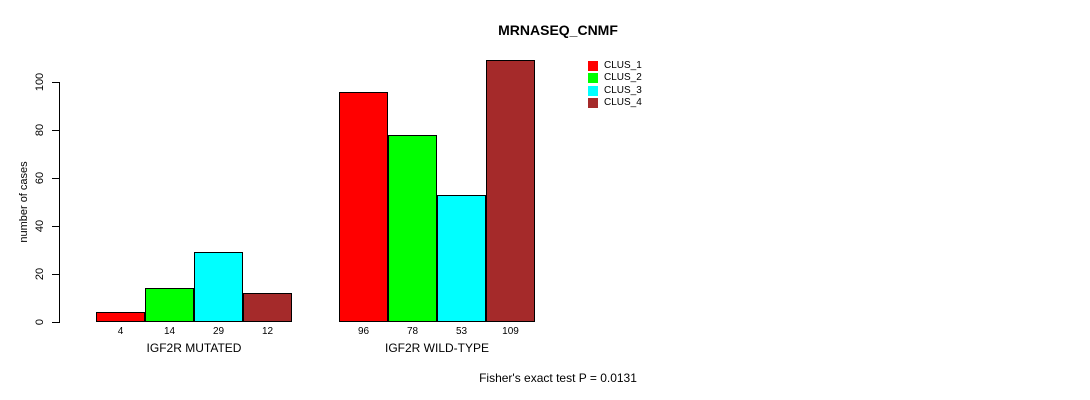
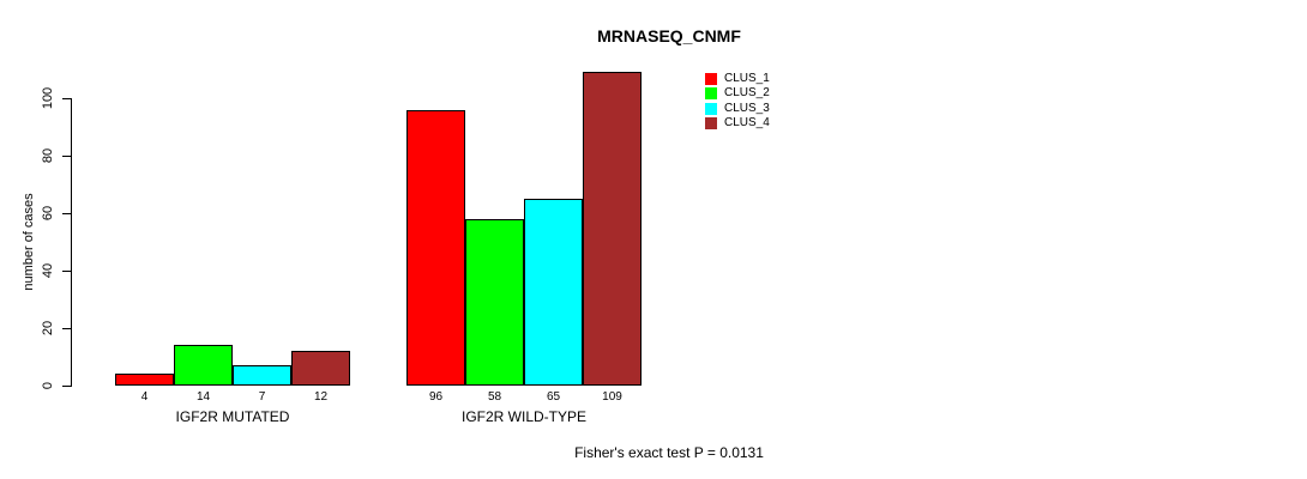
CLUS_3/IGF2R MUTATED: 29 -> 7
CLUS_2/IGF2R WILD-TYPE: 78 -> 58
CLUS_3/IGF2R WILD-TYPE: 53 -> 65
